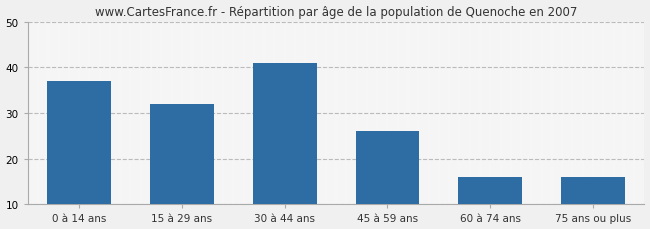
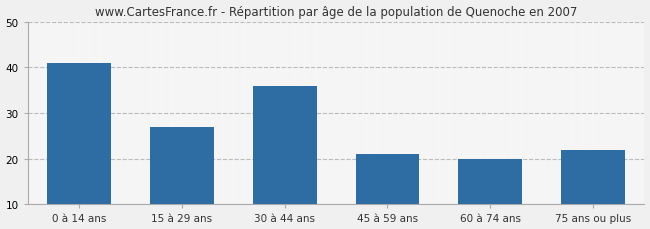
0 à 14 ans: 37 -> 41
15 à 29 ans: 32 -> 27
30 à 44 ans: 41 -> 36
45 à 59 ans: 26 -> 21
60 à 74 ans: 16 -> 20
75 ans ou plus: 16 -> 22
